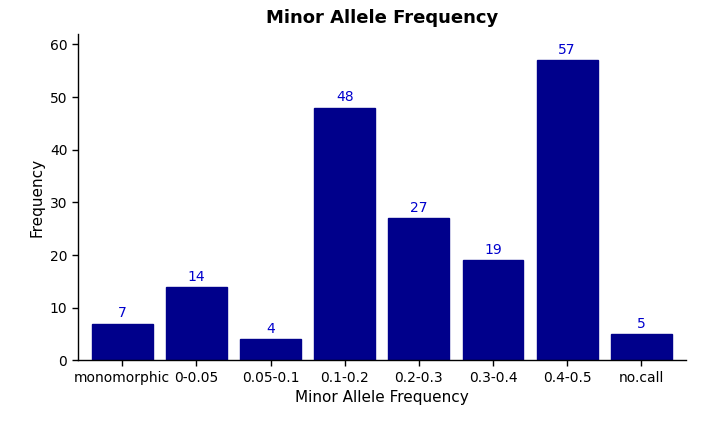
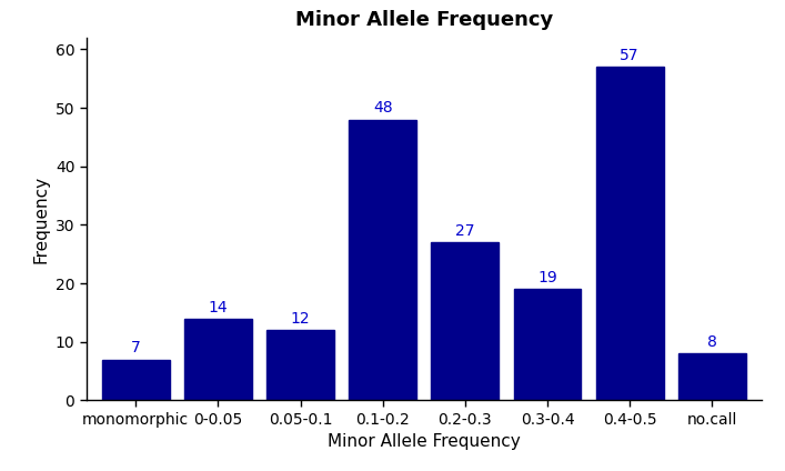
0.05-0.1: 4 -> 12
no.call: 5 -> 8
